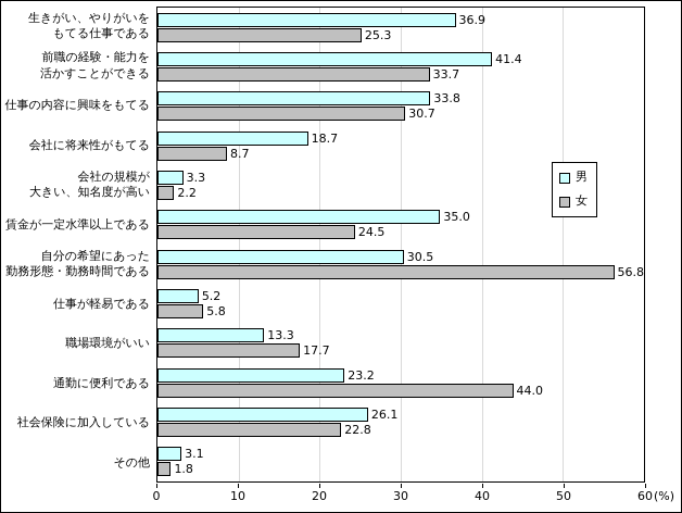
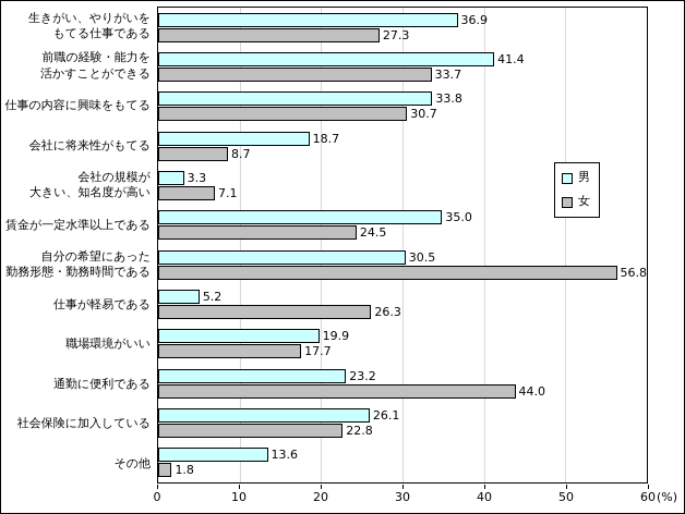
女/生きがい、やりがいを もてる仕事である: 25.3 -> 27.3
女/会社の規模が 大きい、知名度が高い: 2.2 -> 7.1
女/仕事が軽易である: 5.8 -> 26.3
男/職場環境がいい: 13.3 -> 19.9
男/その他: 3.1 -> 13.6
